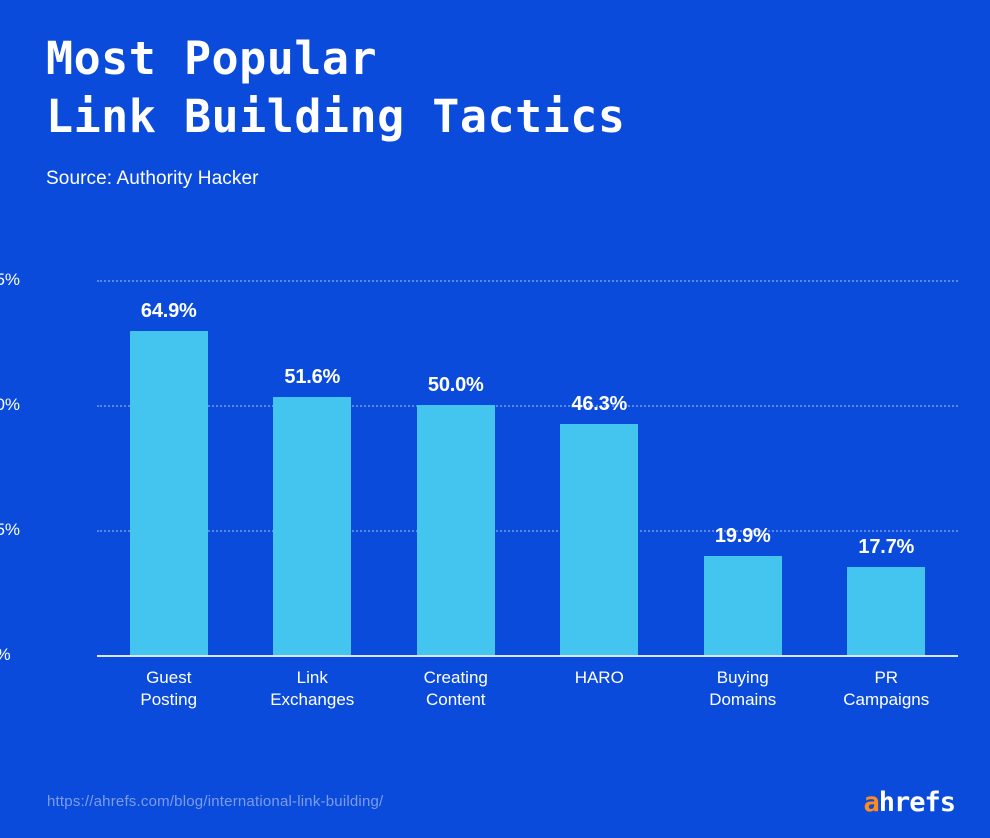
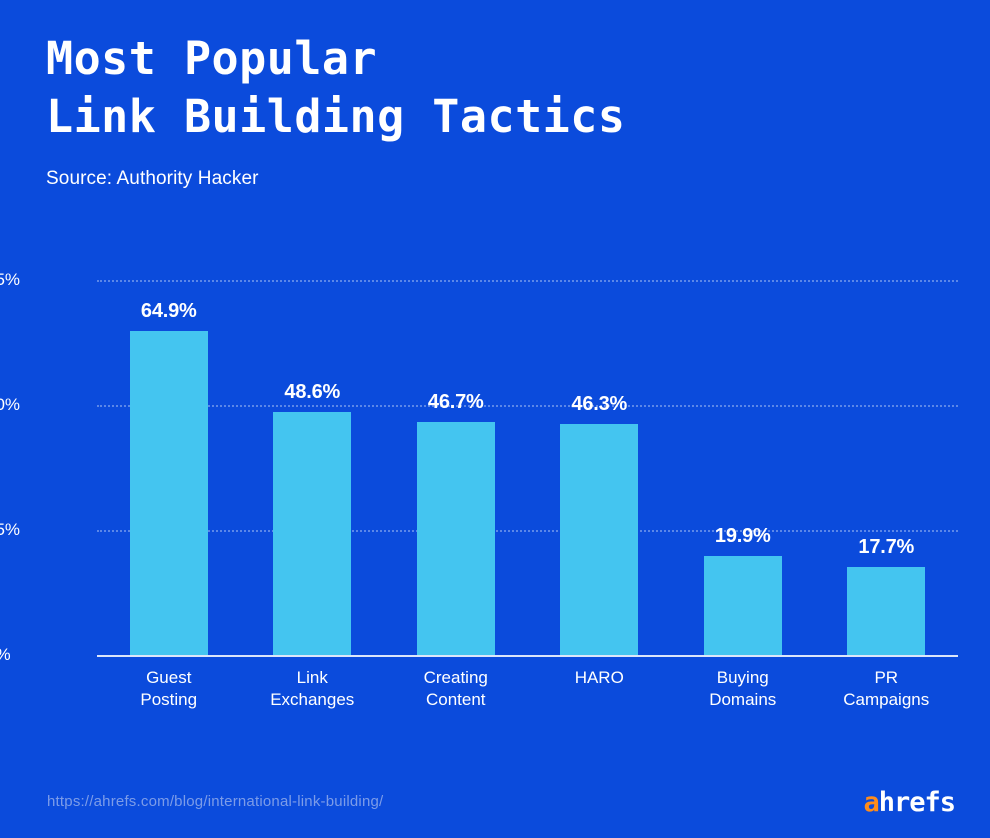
Link Exchanges: 51.6% -> 48.6%
Creating Content: 50.0% -> 46.7%
